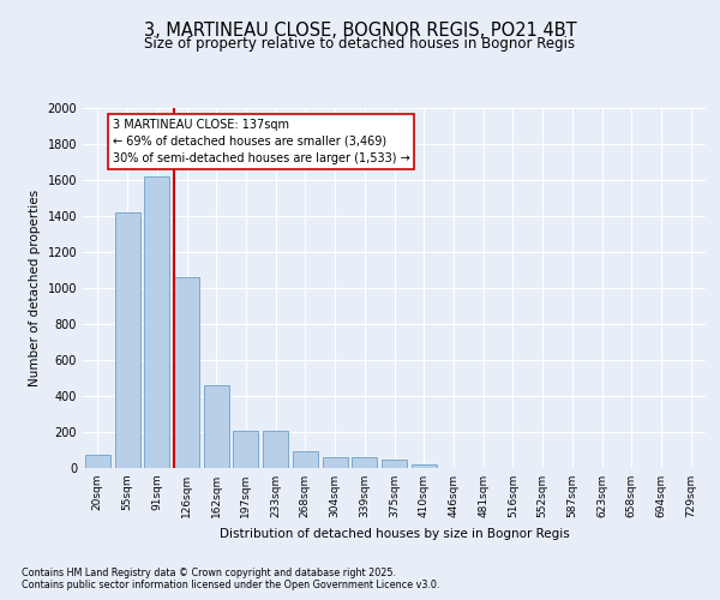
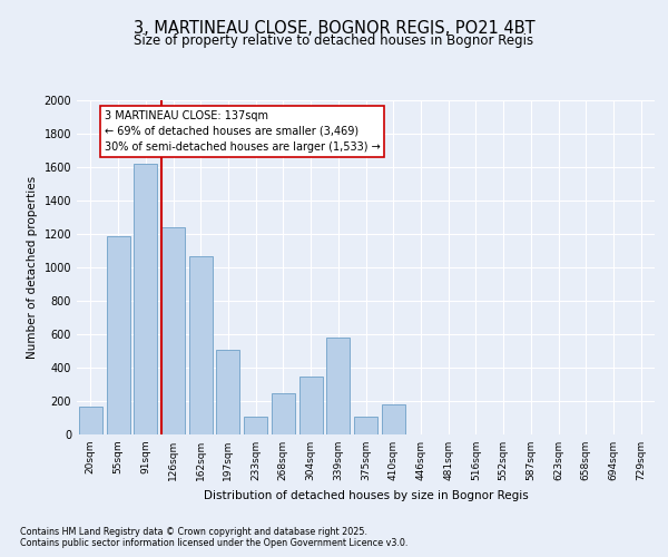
20sqm: 80 -> 170
55sqm: 1420 -> 1190
126sqm: 1060 -> 1240
162sqm: 460 -> 1070
197sqm: 210 -> 510
233sqm: 200 -> 110
268sqm: 100 -> 250
304sqm: 60 -> 350
339sqm: 60 -> 580
375sqm: 40 -> 110
410sqm: 20 -> 180
